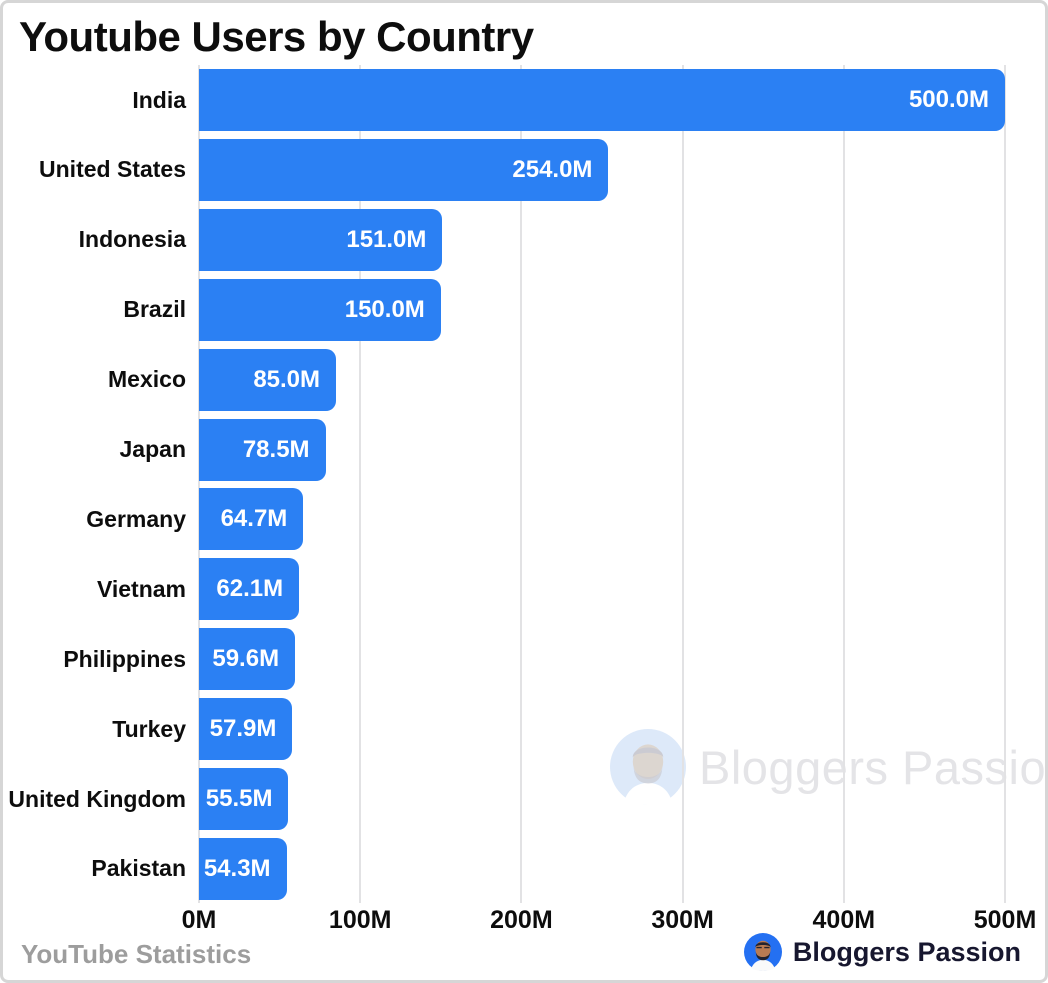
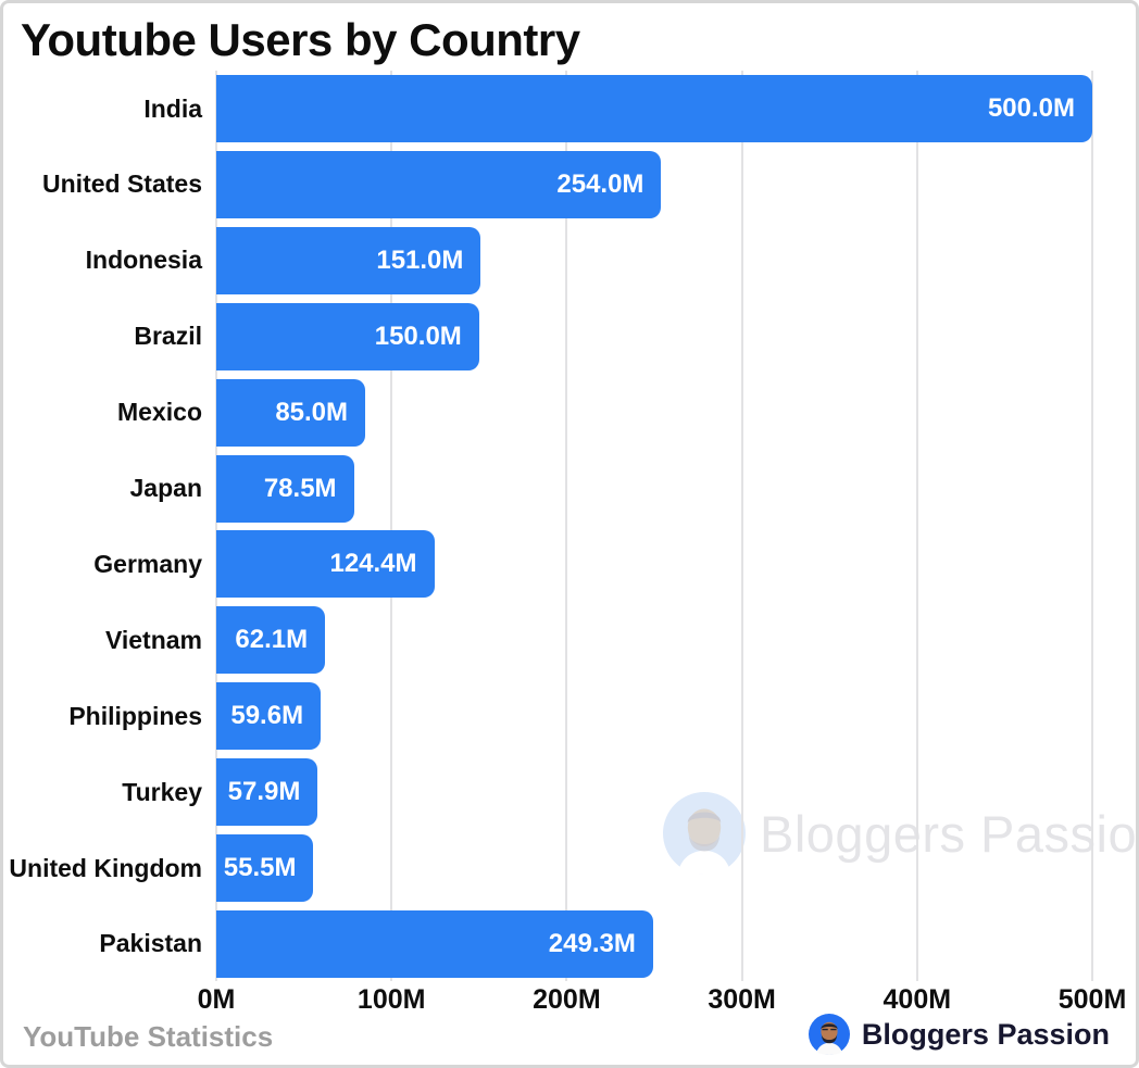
Germany: 64.7M -> 124.4M
Pakistan: 54.3M -> 249.3M
